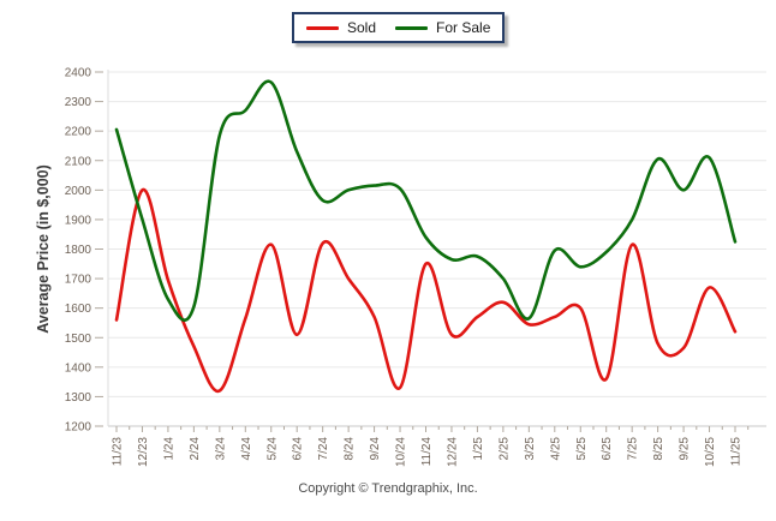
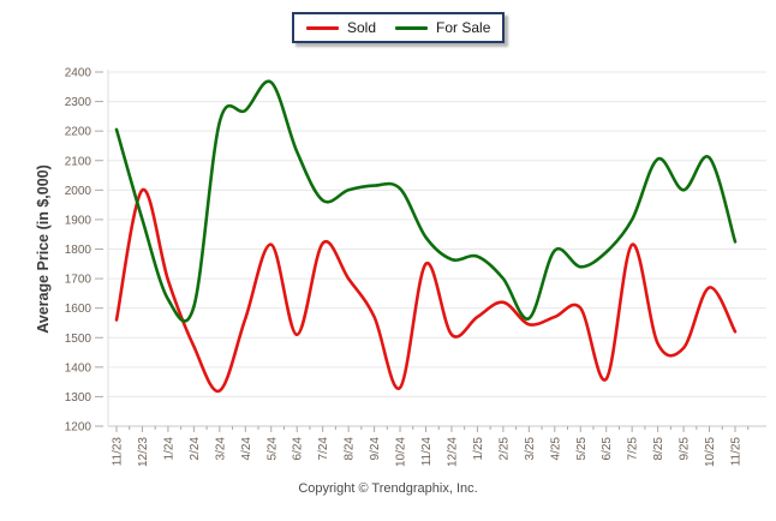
For Sale/3/24: 2180 -> 2230
